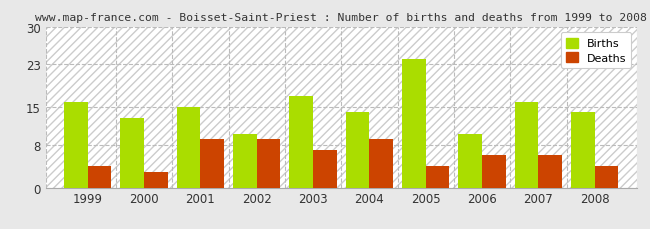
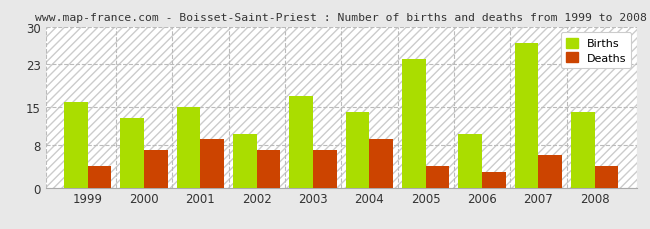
Deaths/2000: 3 -> 7
Deaths/2002: 9 -> 7
Deaths/2006: 6 -> 3
Births/2007: 16 -> 27
